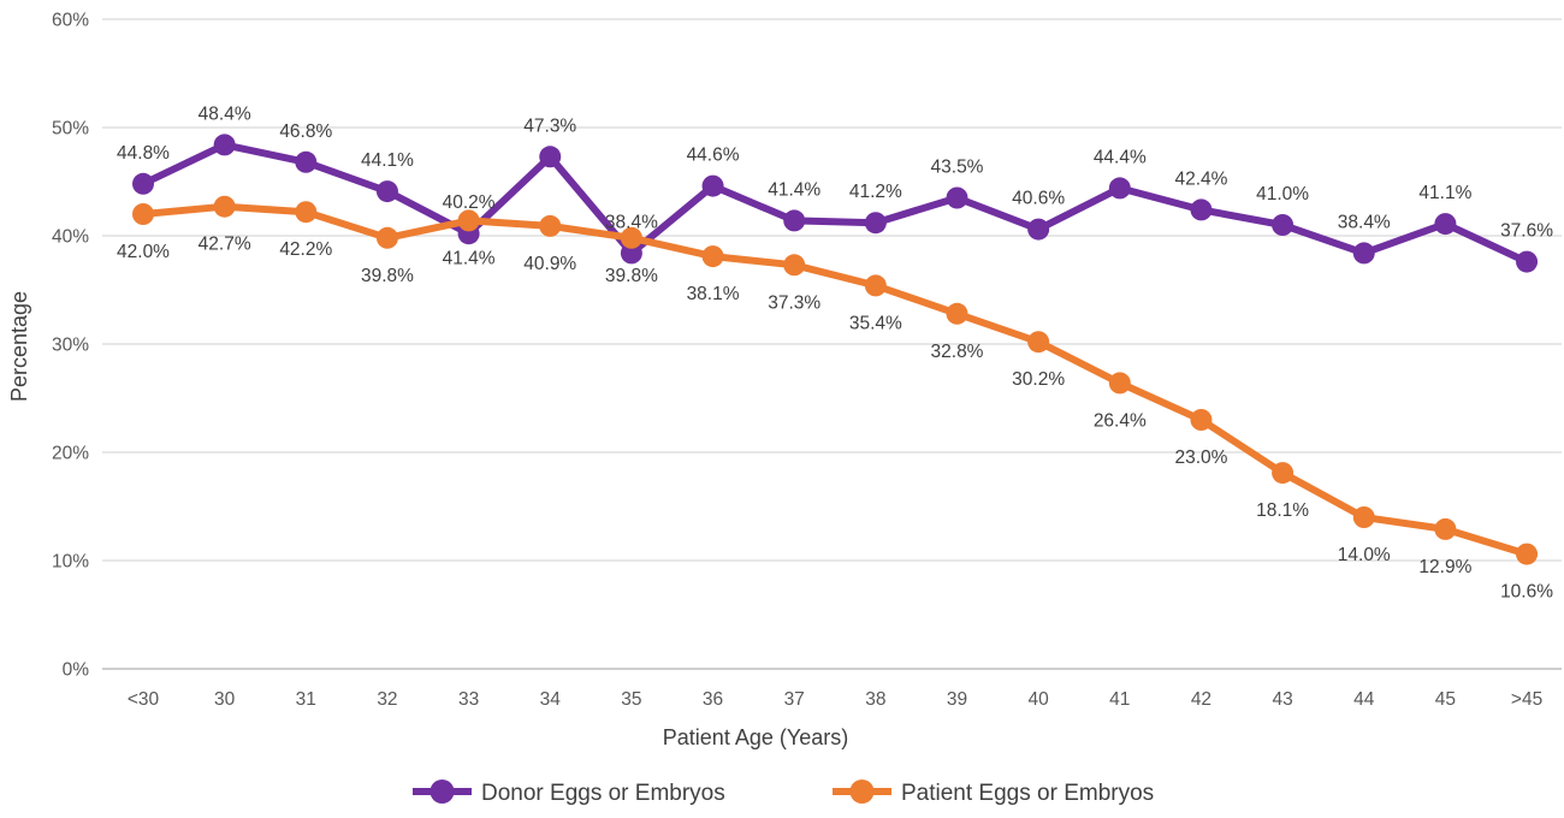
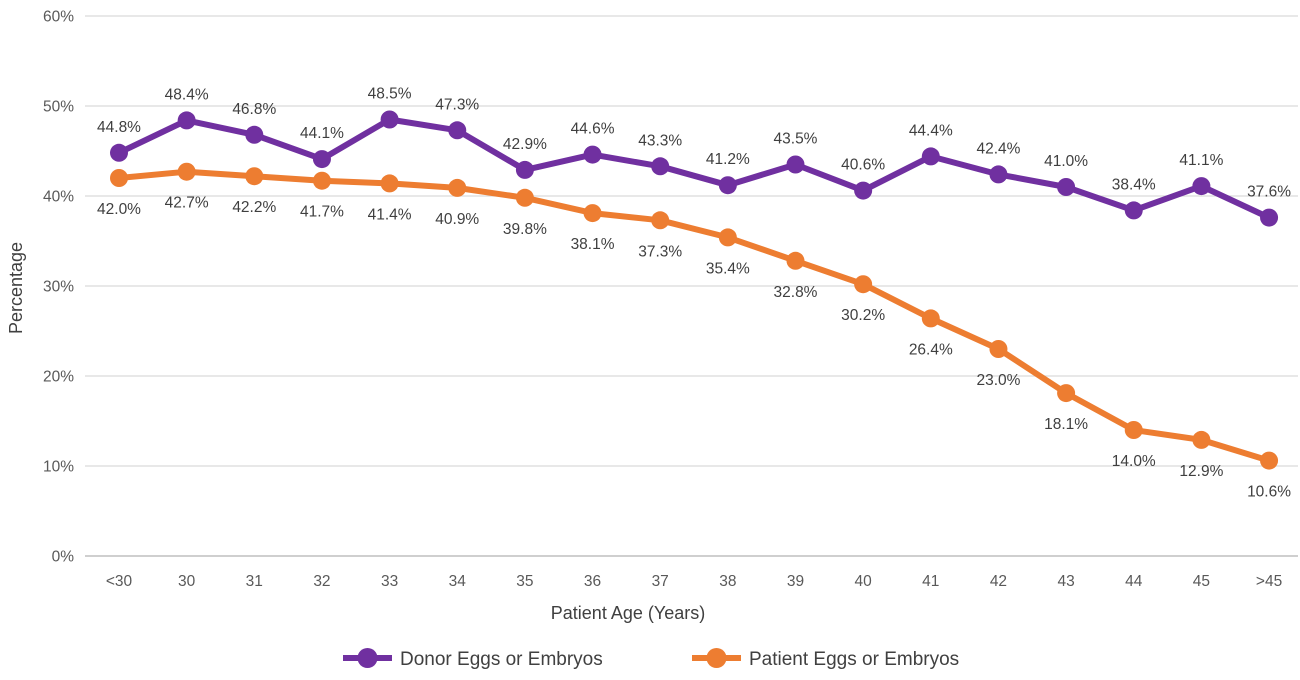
Patient Eggs or Embryos/32: 39.8% -> 41.7%
Donor Eggs or Embryos/33: 40.2% -> 48.5%
Donor Eggs or Embryos/35: 38.4% -> 42.9%
Donor Eggs or Embryos/37: 41.4% -> 43.3%
